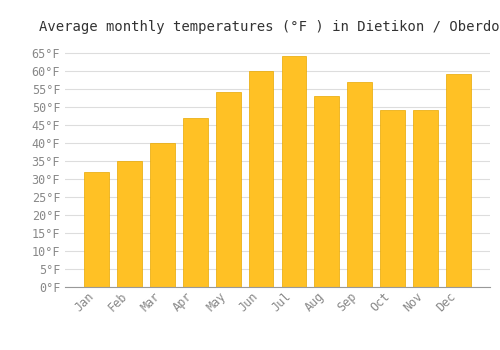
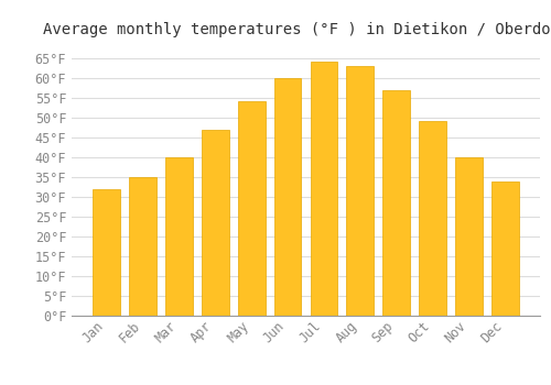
Aug: 53°F -> 63°F
Nov: 49°F -> 40°F
Dec: 59°F -> 34°F
